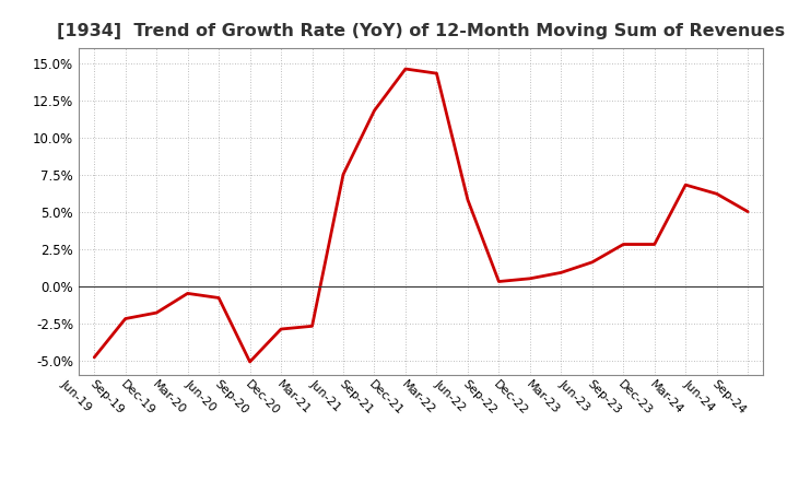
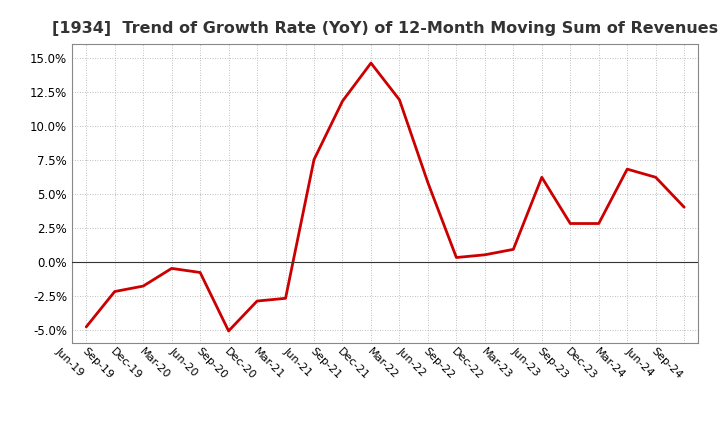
Mar-22: 14.3% -> 11.9%
Jun-23: 1.6% -> 6.2%
Sep-24: 5.0% -> 4.0%
